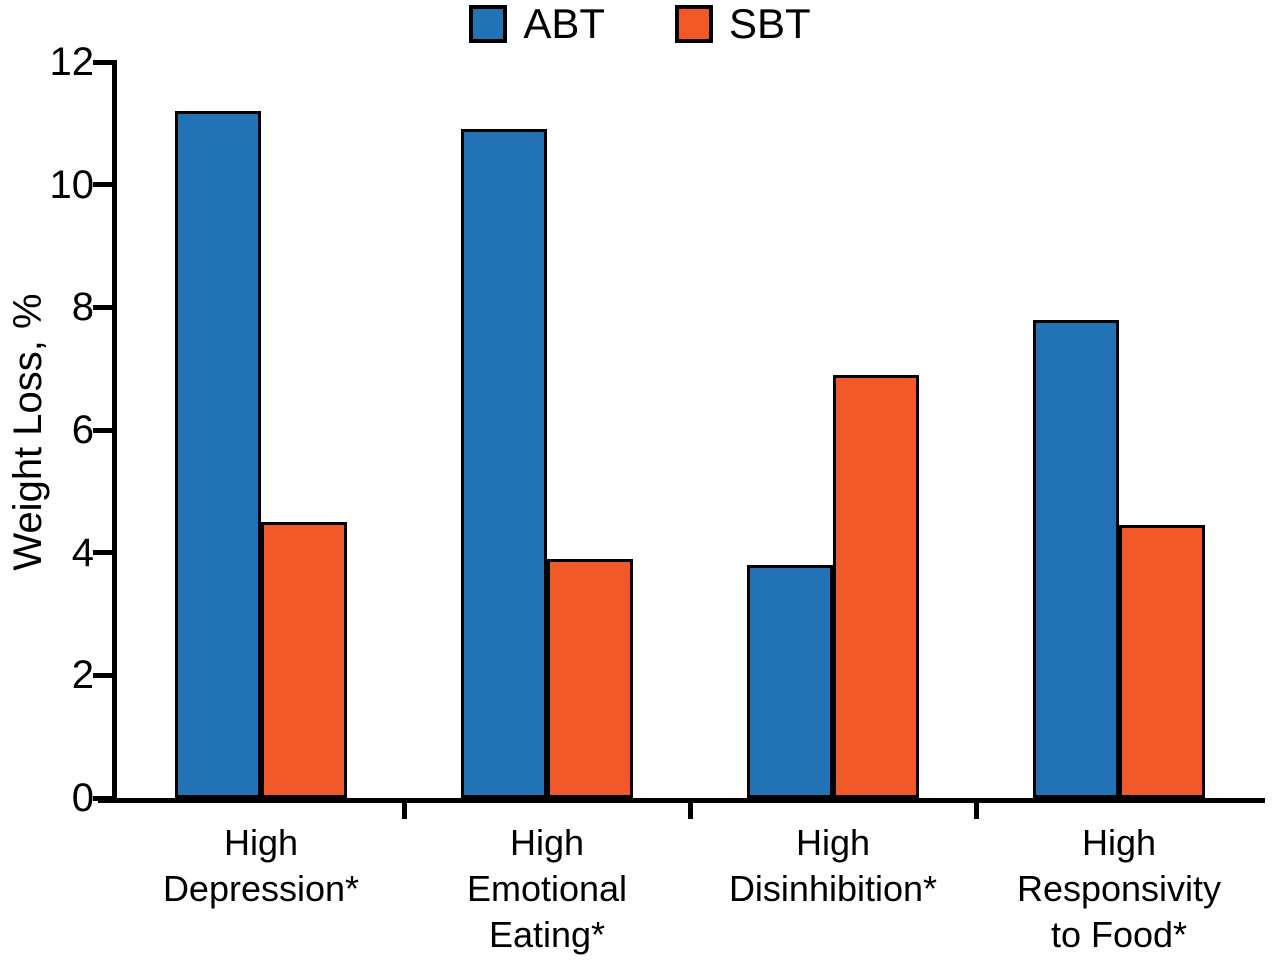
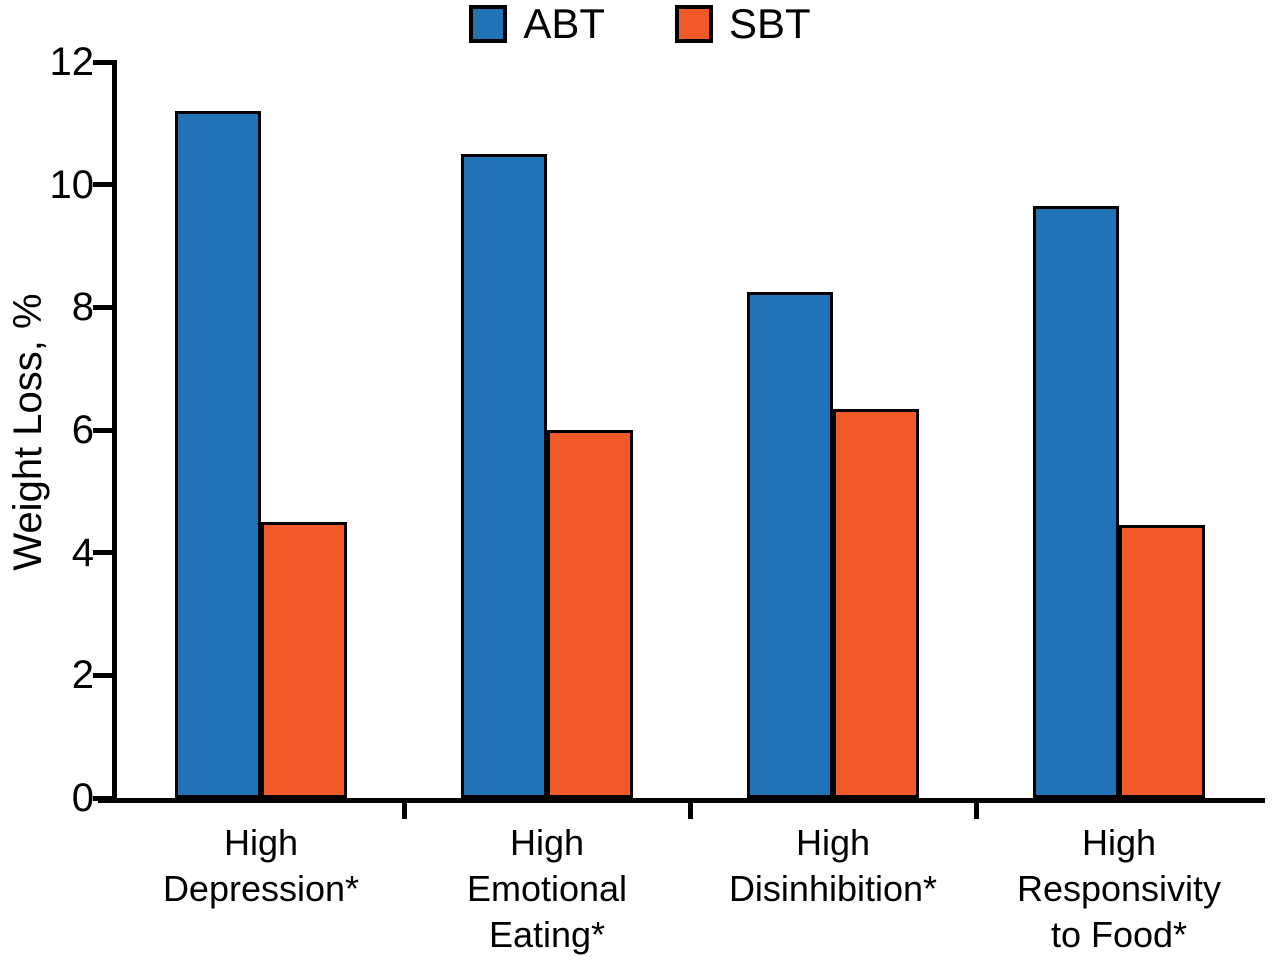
ABT/High Emotional Eating*: 10.9 -> 10.5
SBT/High Emotional Eating*: 3.9 -> 6.0
ABT/High Disinhibition*: 3.8 -> 8.2
SBT/High Disinhibition*: 6.9 -> 6.3
ABT/High Responsivity to Food*: 7.8 -> 9.7
